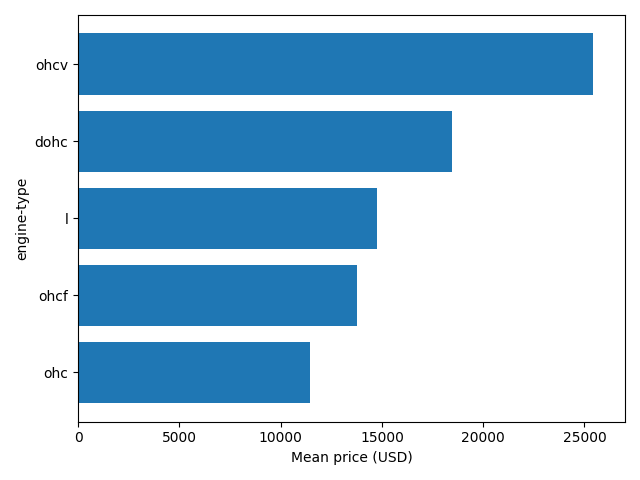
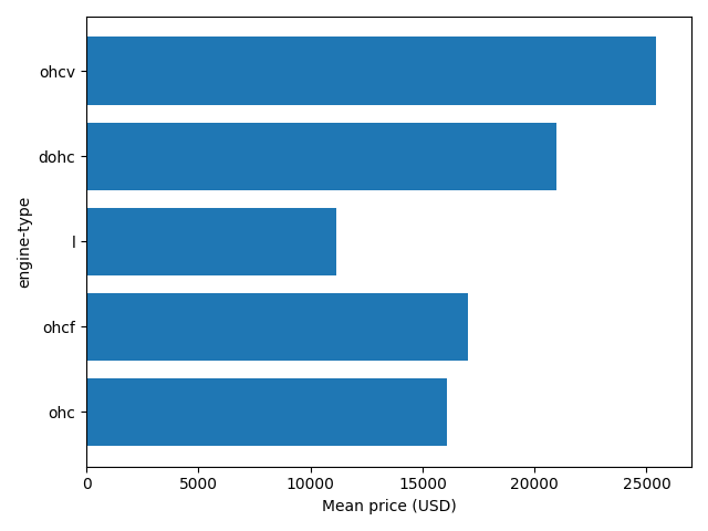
dohc: 18450 -> 21000
l: 14750 -> 11150
ohcf: 13750 -> 17050
ohc: 11450 -> 16100
